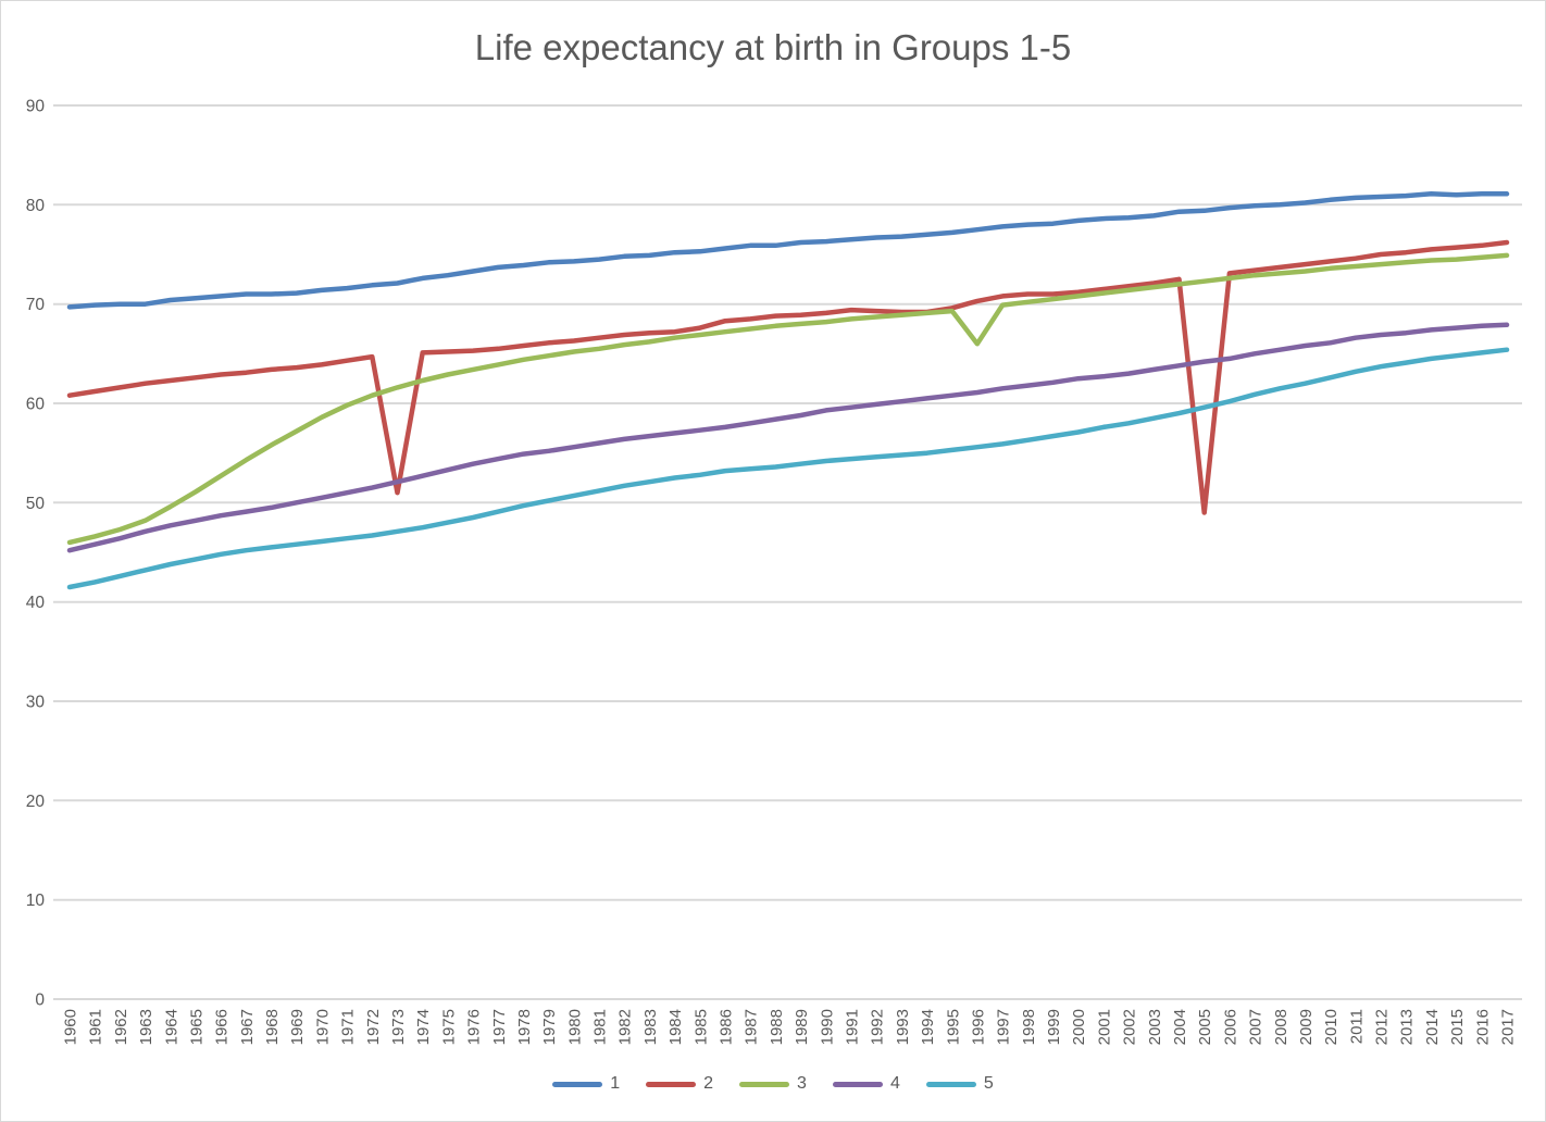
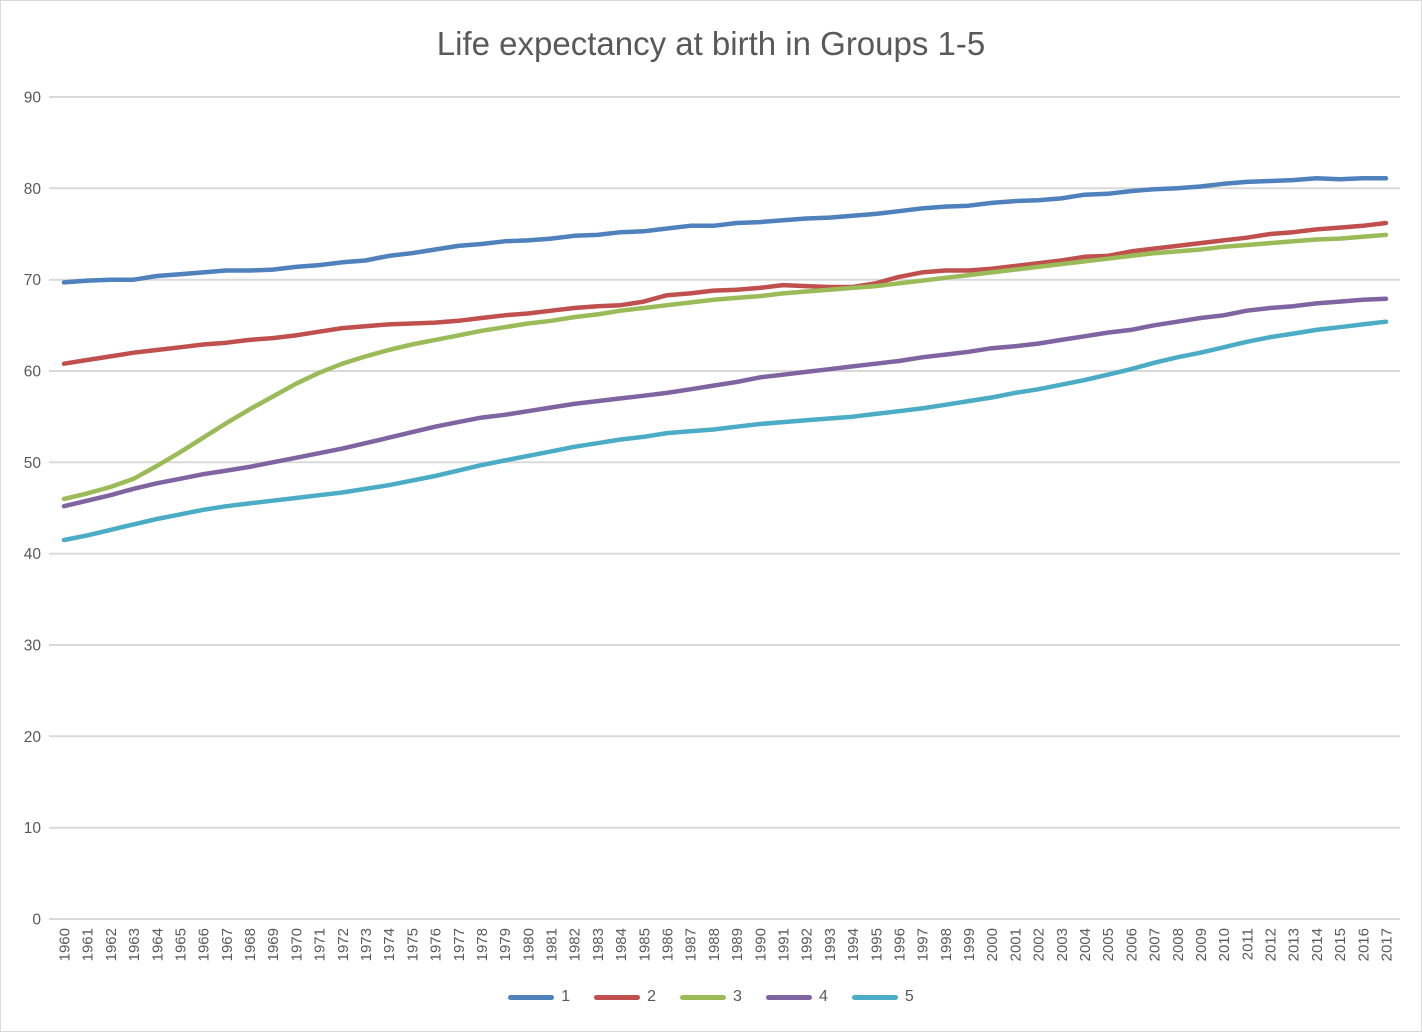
2/1973: 51 -> 65
3/1996: 66 -> 70
2/2005: 49 -> 73
